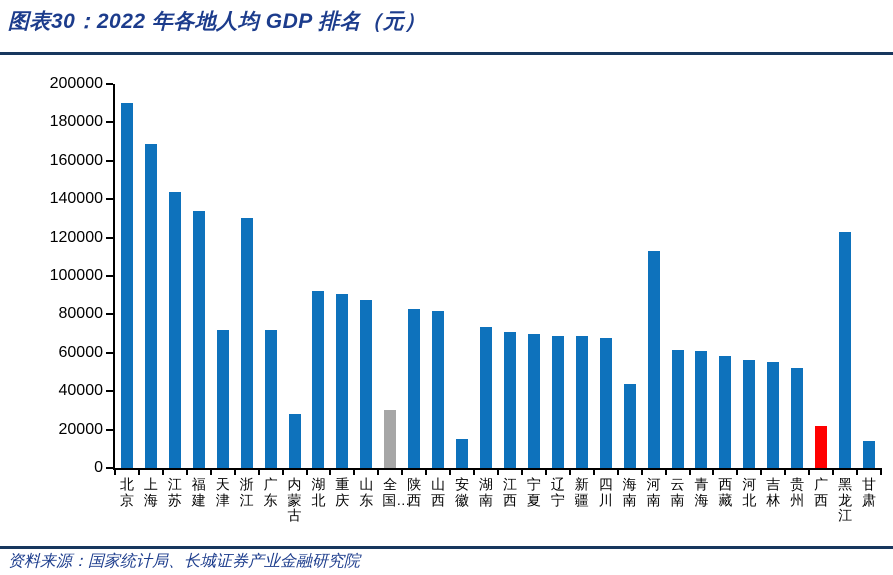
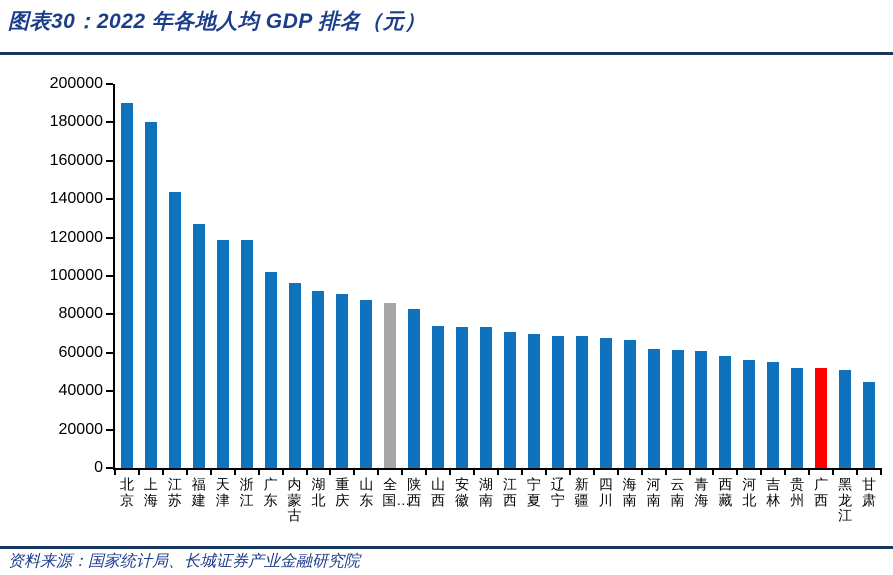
上海: 169000 -> 180000
福建: 134000 -> 127000
天津: 72000 -> 119000
浙江: 130000 -> 118000
广东: 72000 -> 102000
内蒙古: 28000 -> 96000
全国…: 30000 -> 86000
山西: 82000 -> 74000
安徽: 15000 -> 74000
海南: 44000 -> 67000
河南: 113000 -> 62000
广西: 22000 -> 52000
黑龙江: 123000 -> 51000
甘肃: 14000 -> 45000
